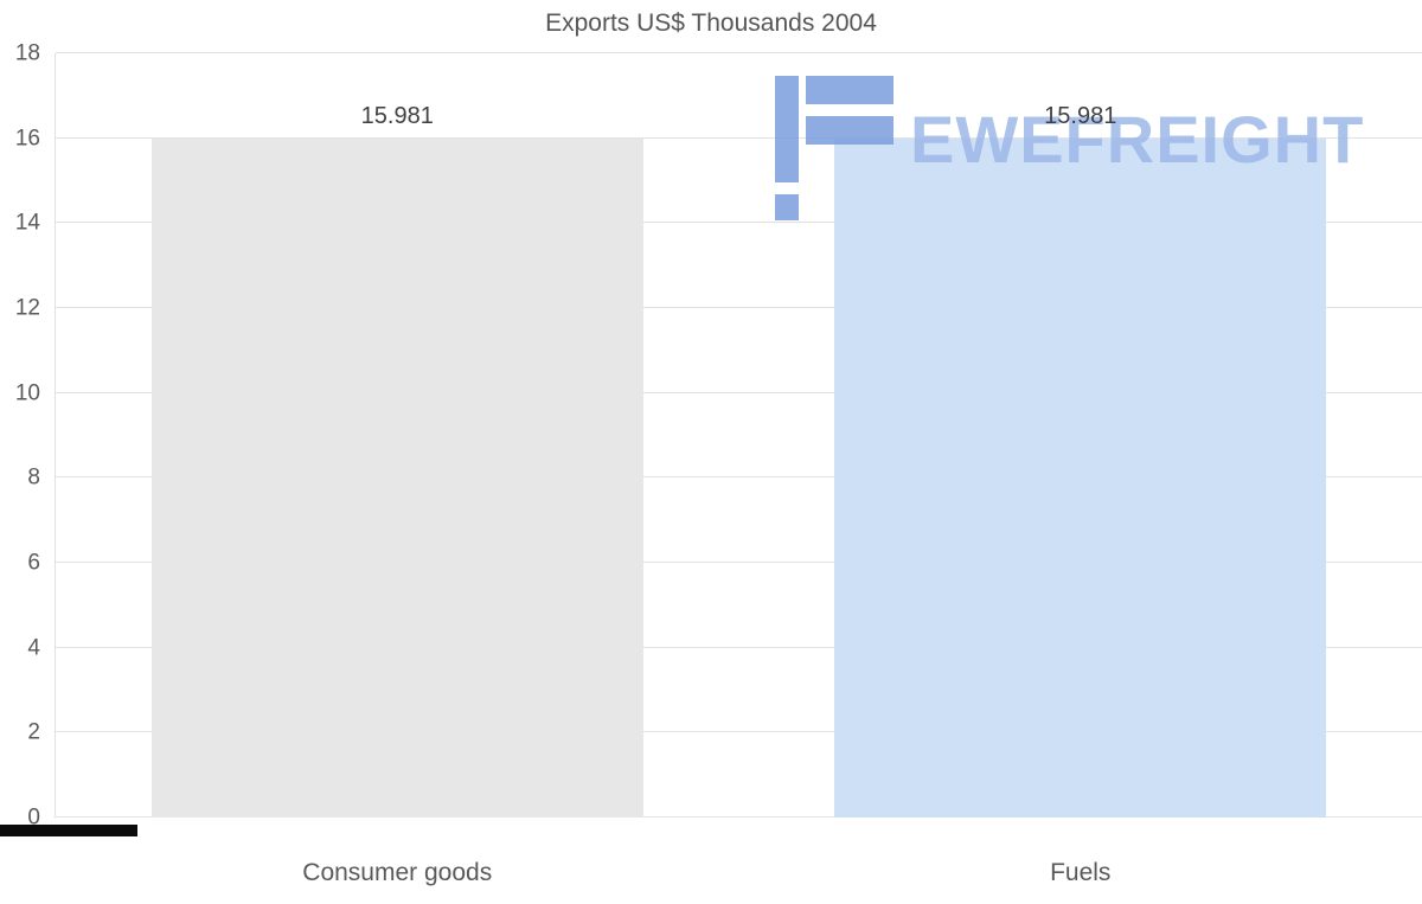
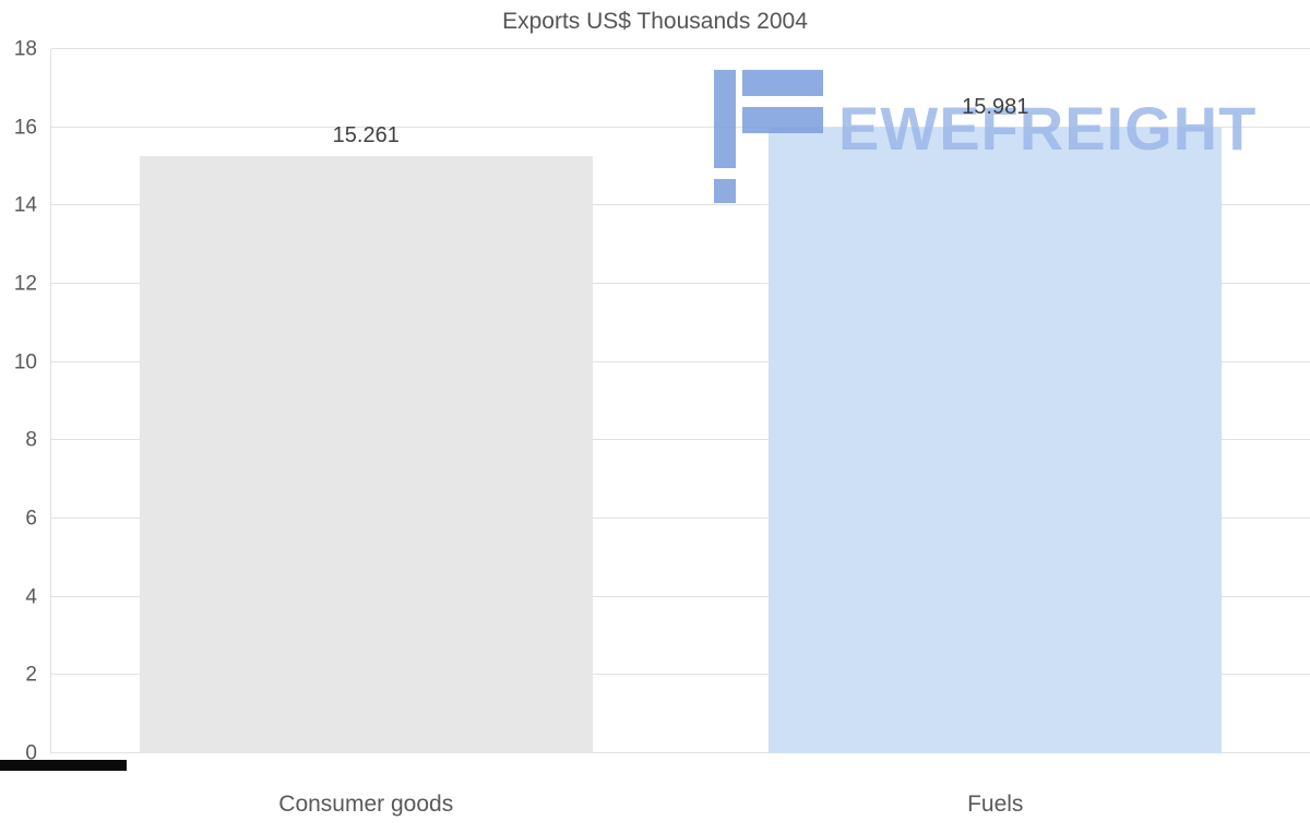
Consumer goods: 15.981 -> 15.261
